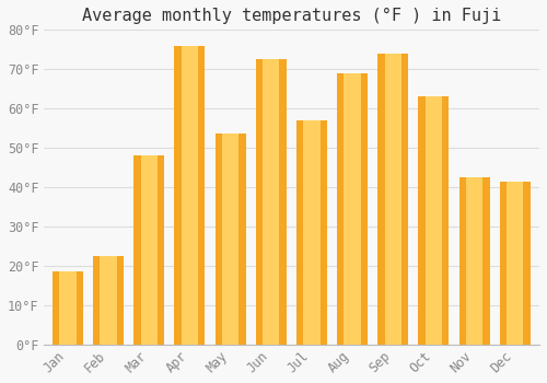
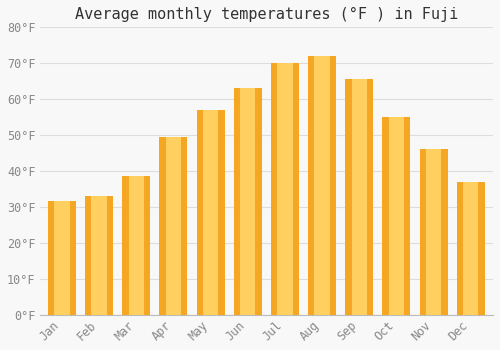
Jan: 18.5°F -> 31.5°F
Feb: 22.5°F -> 33.0°F
Mar: 48.0°F -> 38.5°F
Apr: 76.0°F -> 49.5°F
May: 53.5°F -> 57.0°F
Jun: 72.5°F -> 63.0°F
Jul: 57.0°F -> 70.0°F
Aug: 69.0°F -> 72.0°F
Sep: 74.0°F -> 65.5°F
Oct: 63.0°F -> 55.0°F
Nov: 42.5°F -> 46.0°F
Dec: 41.5°F -> 37.0°F
